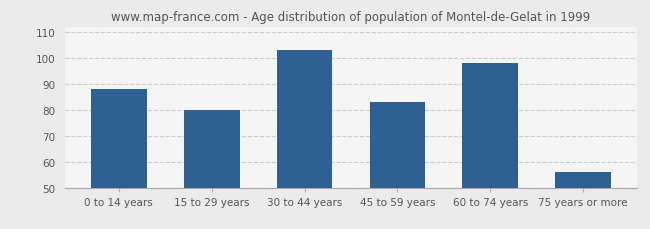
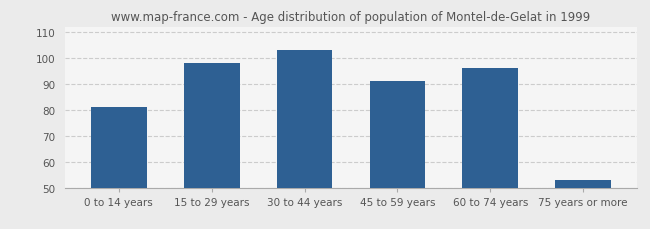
0 to 14 years: 88 -> 81
15 to 29 years: 80 -> 98
45 to 59 years: 83 -> 91
60 to 74 years: 98 -> 96
75 years or more: 56 -> 53
